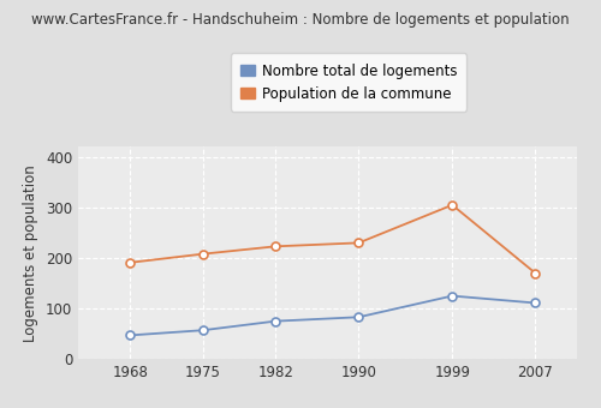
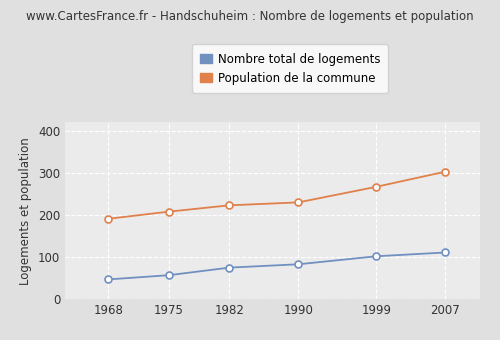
Nombre total de logements/1999: 125 -> 102
Population de la commune/1999: 305 -> 267
Population de la commune/2007: 170 -> 303
